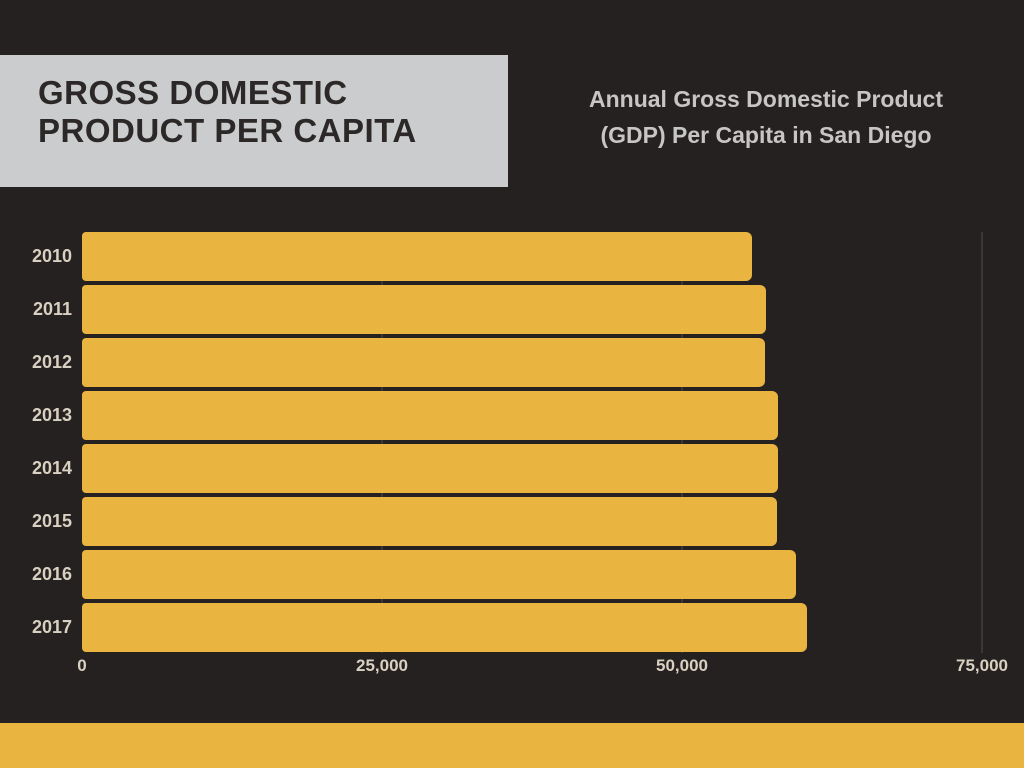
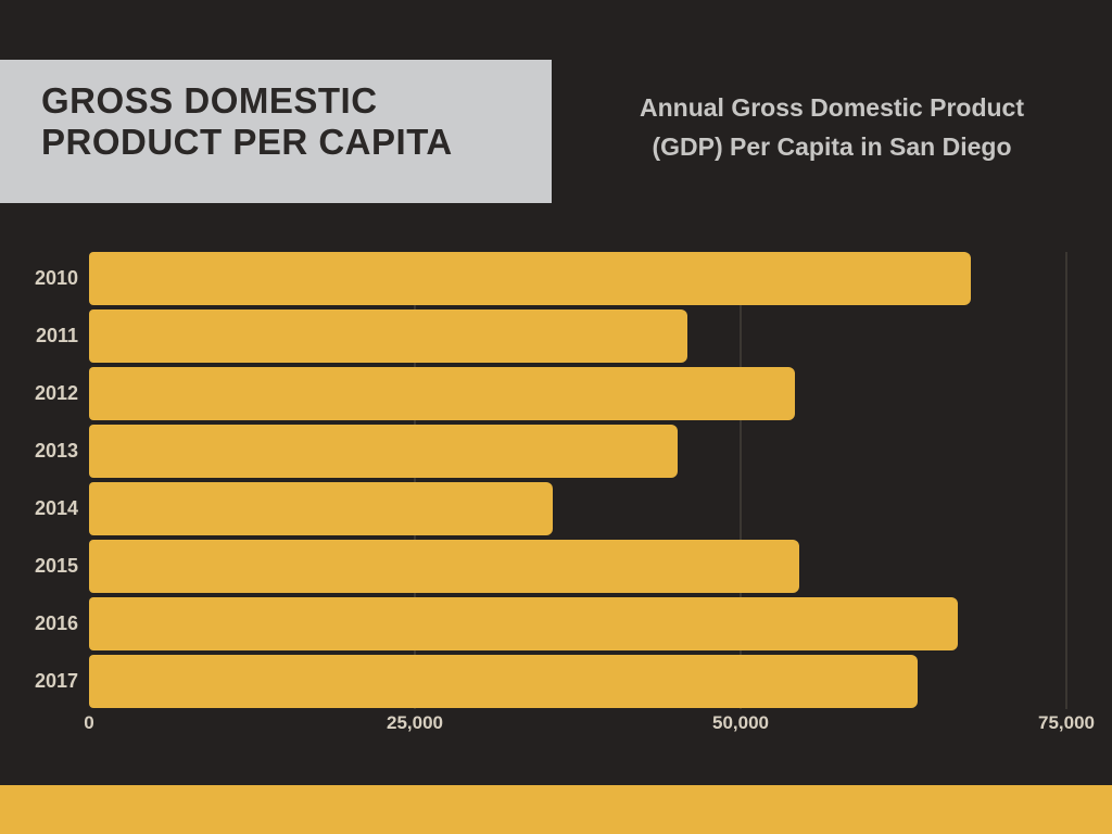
2010: 55800 -> 67700
2011: 57000 -> 45900
2012: 56900 -> 54200
2013: 58000 -> 45200
2014: 58000 -> 35600
2015: 57900 -> 54500
2016: 59500 -> 66700
2017: 60400 -> 63600
